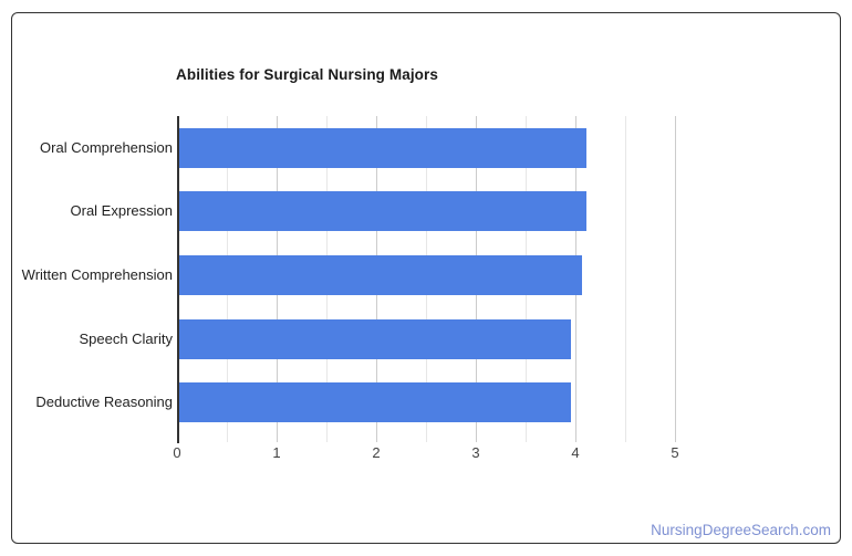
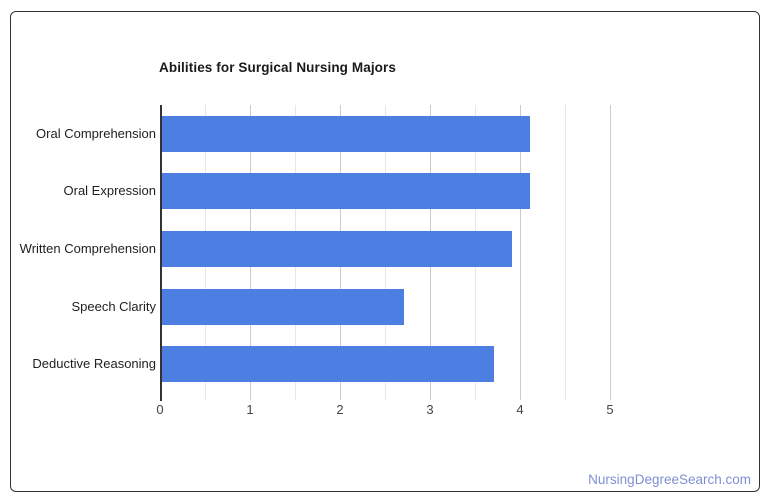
Written Comprehension: 4.1 -> 3.9
Speech Clarity: 3.9 -> 2.7
Deductive Reasoning: 3.9 -> 3.7
